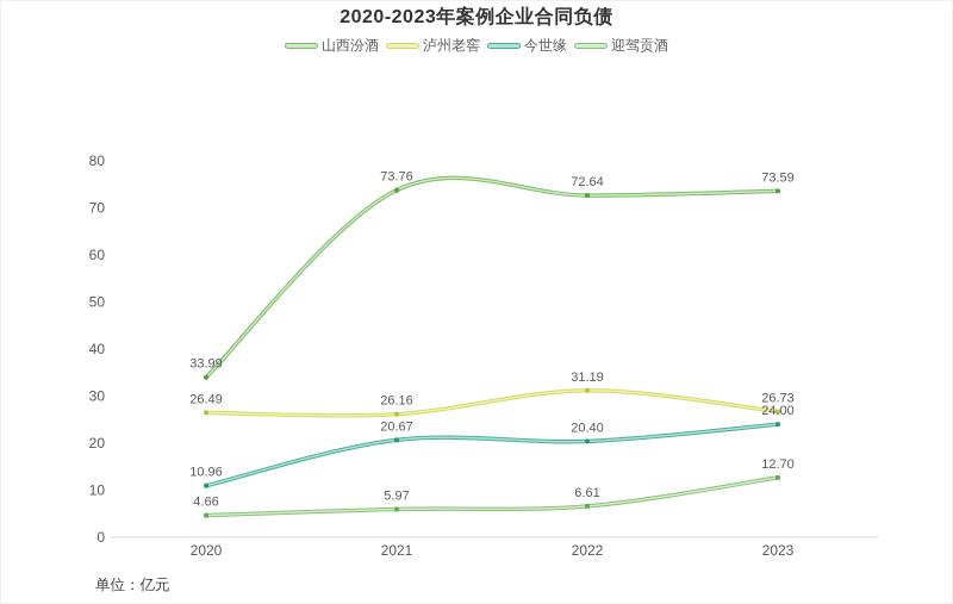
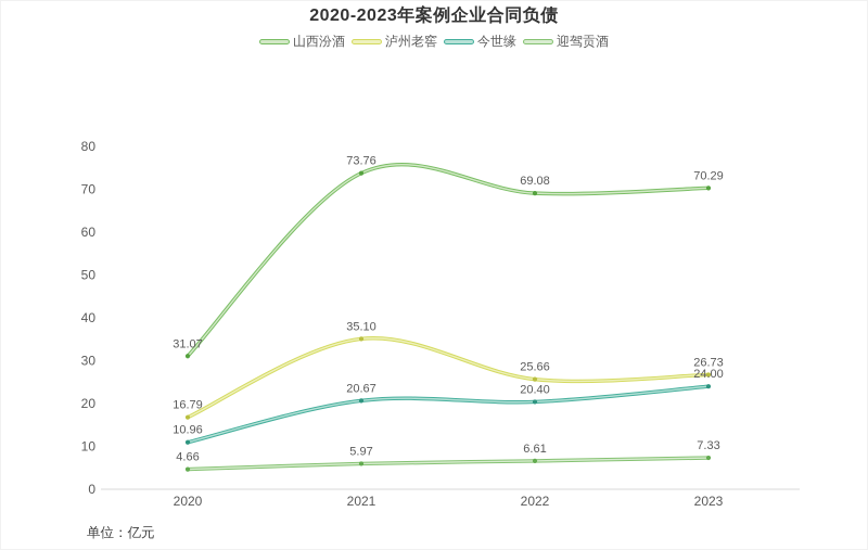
山西汾酒/2020: 33.99 -> 31.07
泸州老窖/2020: 26.49 -> 16.79
泸州老窖/2021: 26.16 -> 35.10
山西汾酒/2022: 72.64 -> 69.08
泸州老窖/2022: 31.19 -> 25.66
山西汾酒/2023: 73.59 -> 70.29
迎驾贡酒/2023: 12.70 -> 7.33
